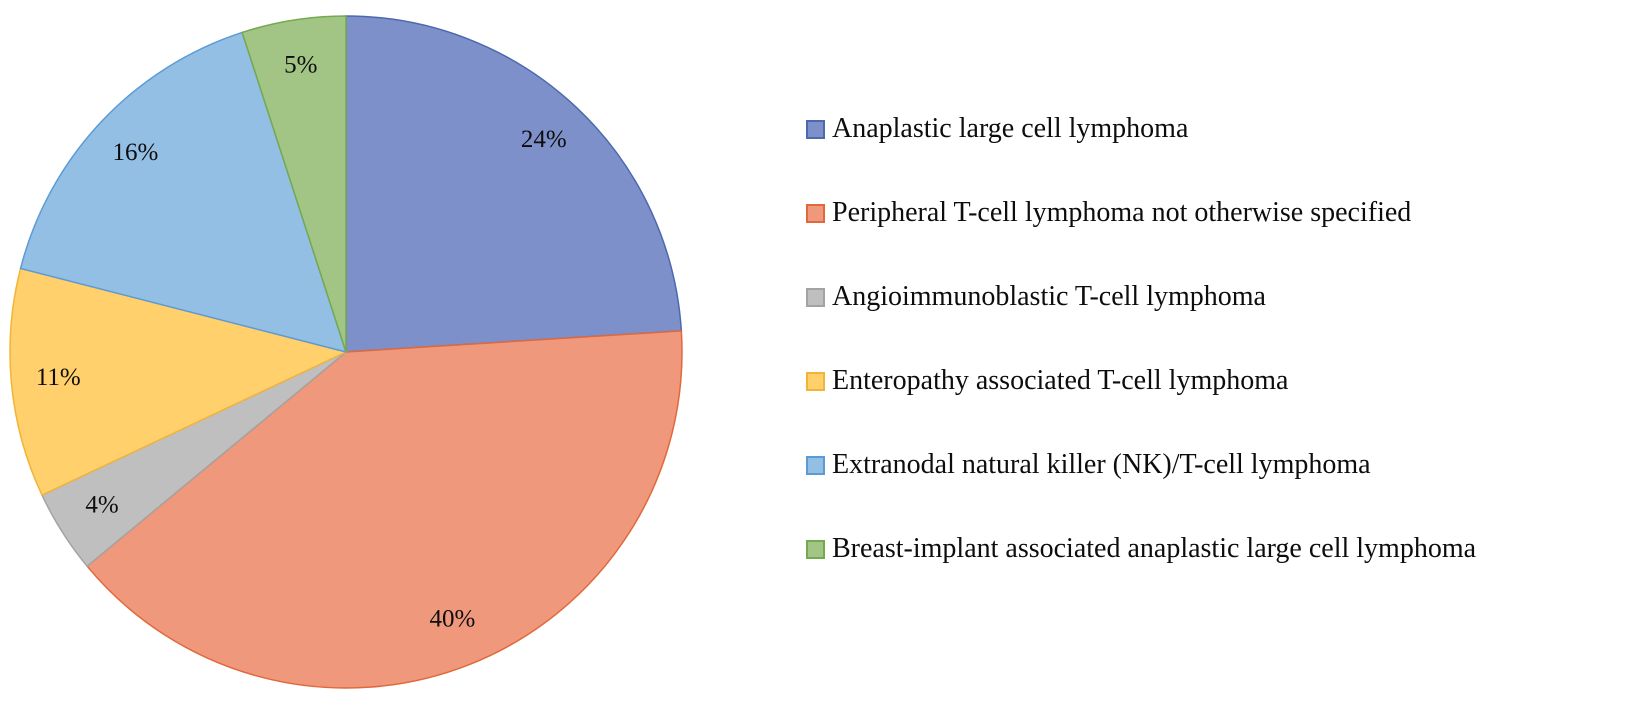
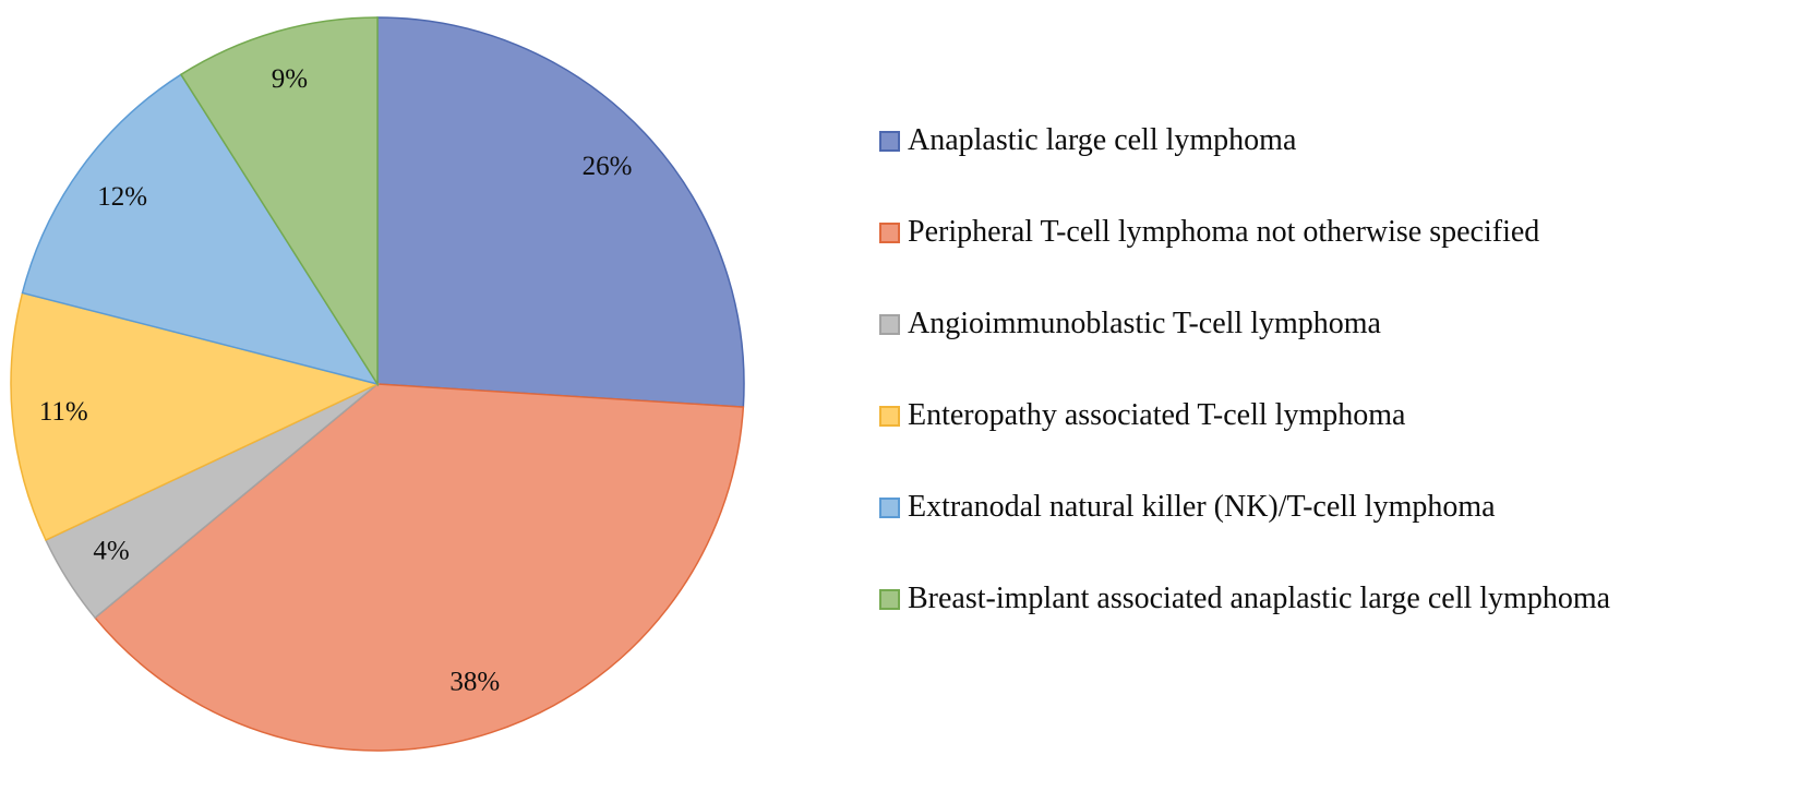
Anaplastic large cell lymphoma: 24% -> 26%
Peripheral T-cell lymphoma not otherwise specified: 40% -> 38%
Extranodal natural killer (NK)/T-cell lymphoma: 16% -> 12%
Breast-implant associated anaplastic large cell lymphoma: 5% -> 9%
